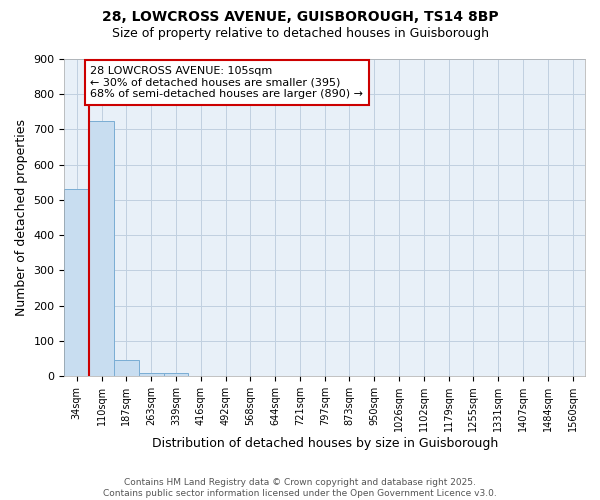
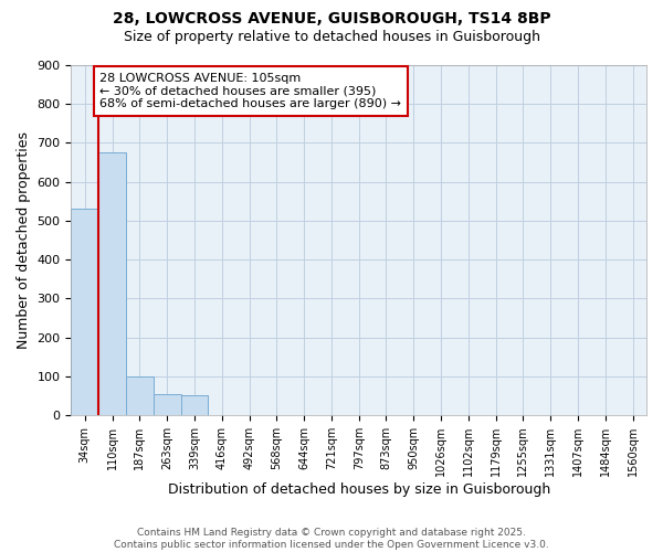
110sqm: 725 -> 675
187sqm: 47 -> 100
263sqm: 10 -> 55
339sqm: 8 -> 50
